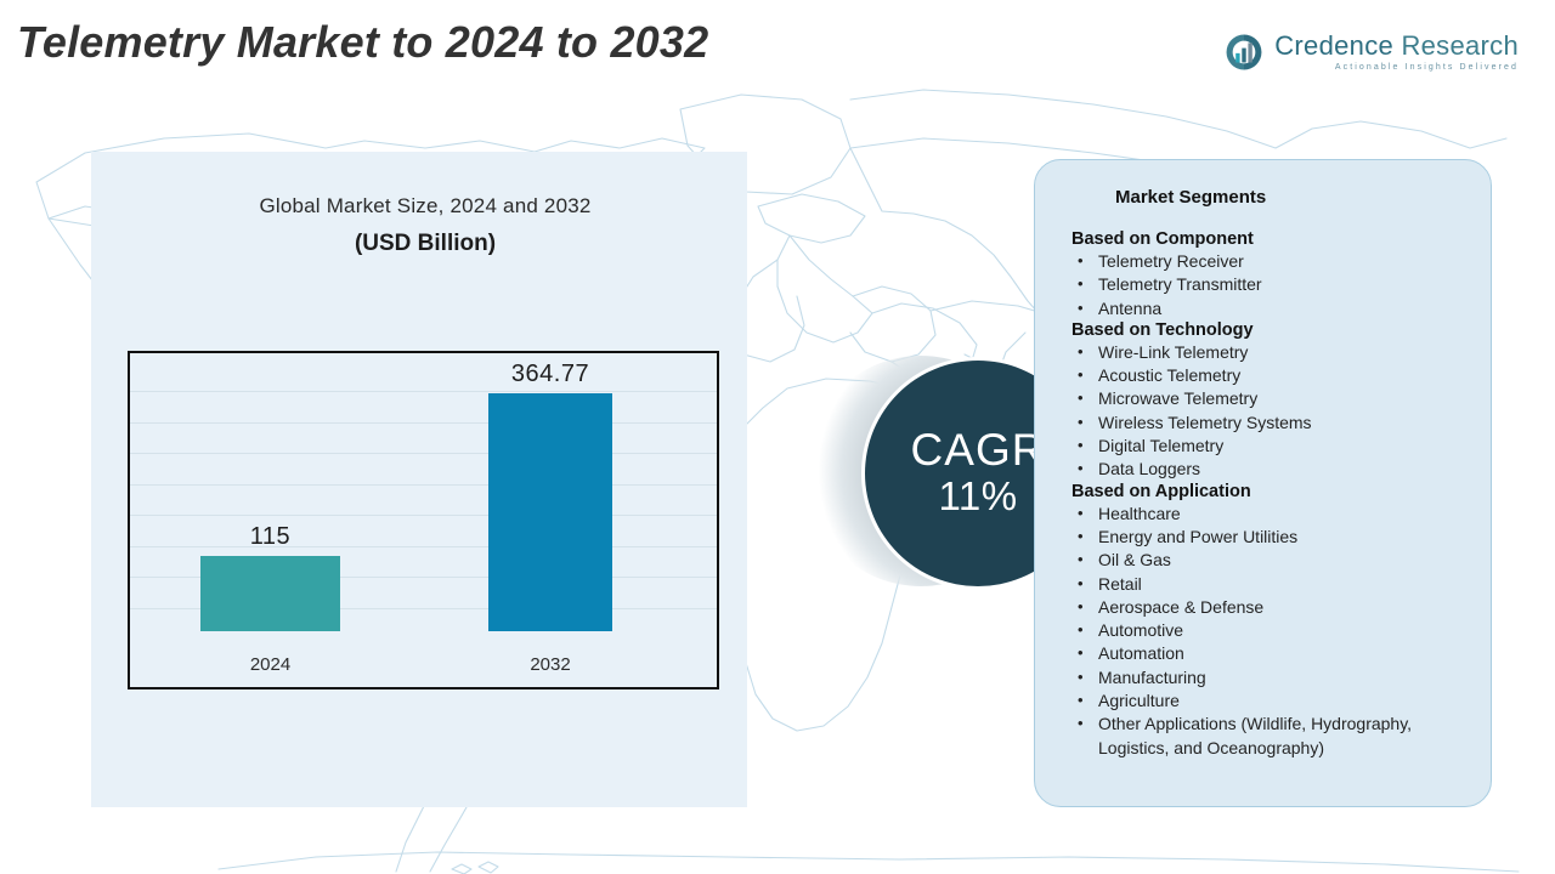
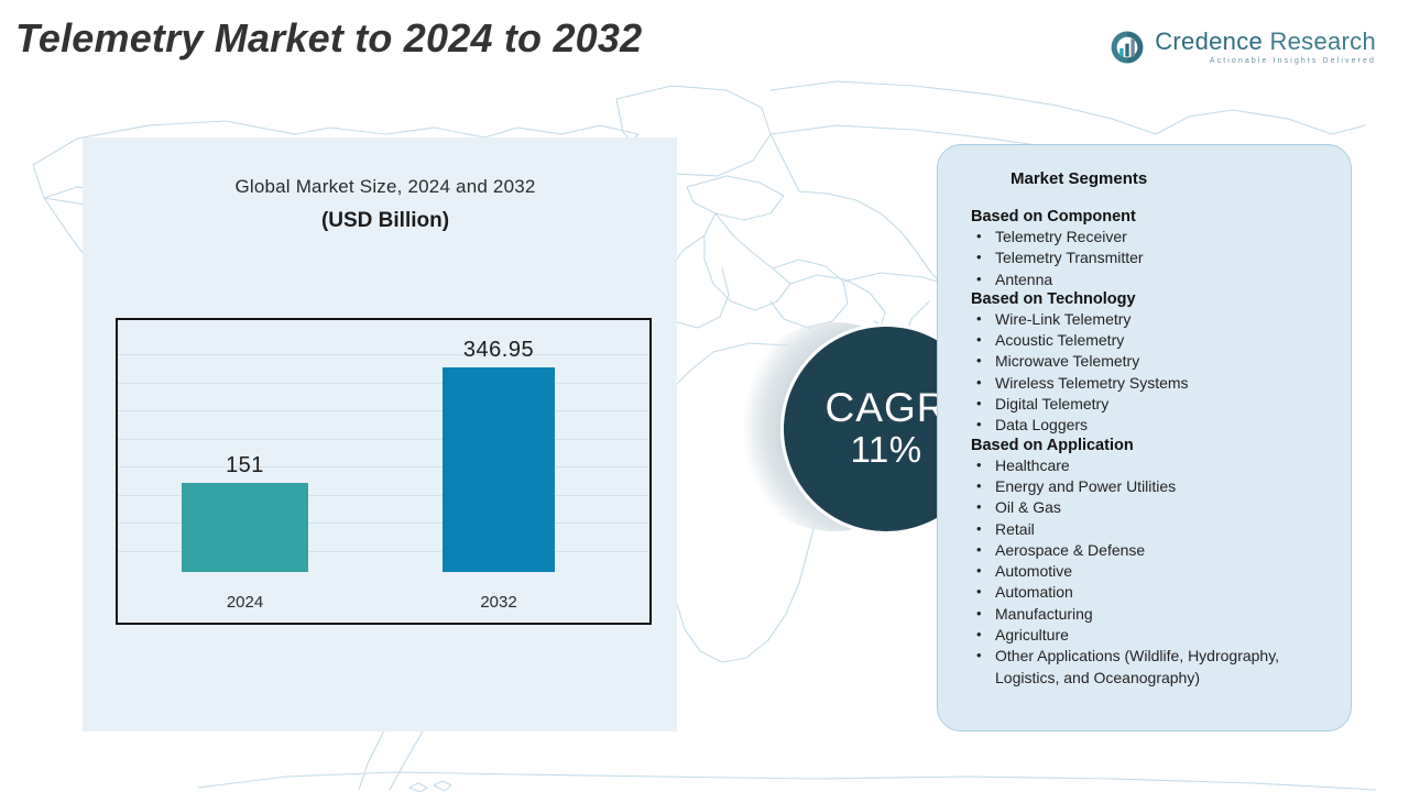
2024: 115 -> 151
2032: 364.77 -> 346.95
